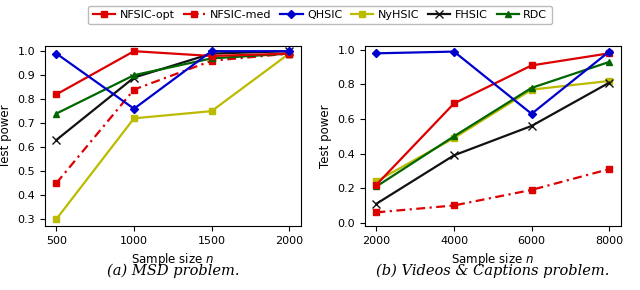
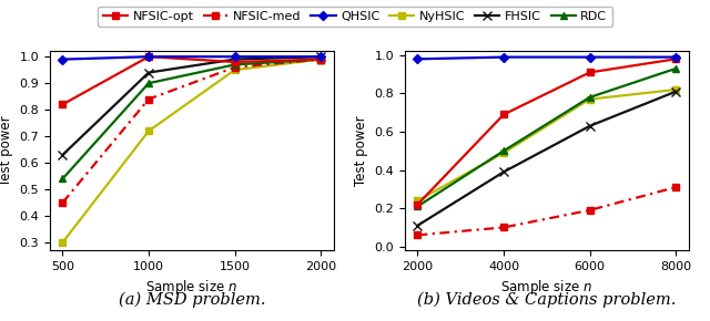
RDC/500: 0.74 -> 0.54
QHSIC/1000: 0.76 -> 1.00
FHSIC/1000: 0.89 -> 0.94
NyHSIC/1500: 0.75 -> 0.95
QHSIC/6000: 0.63 -> 0.99
FHSIC/6000: 0.56 -> 0.63
